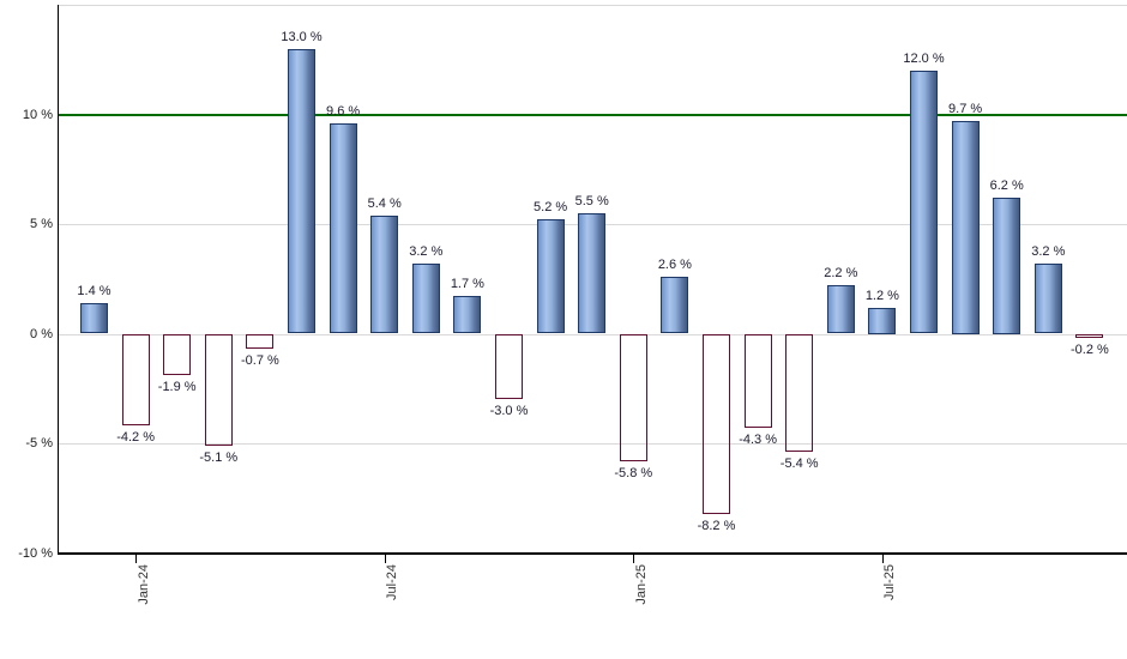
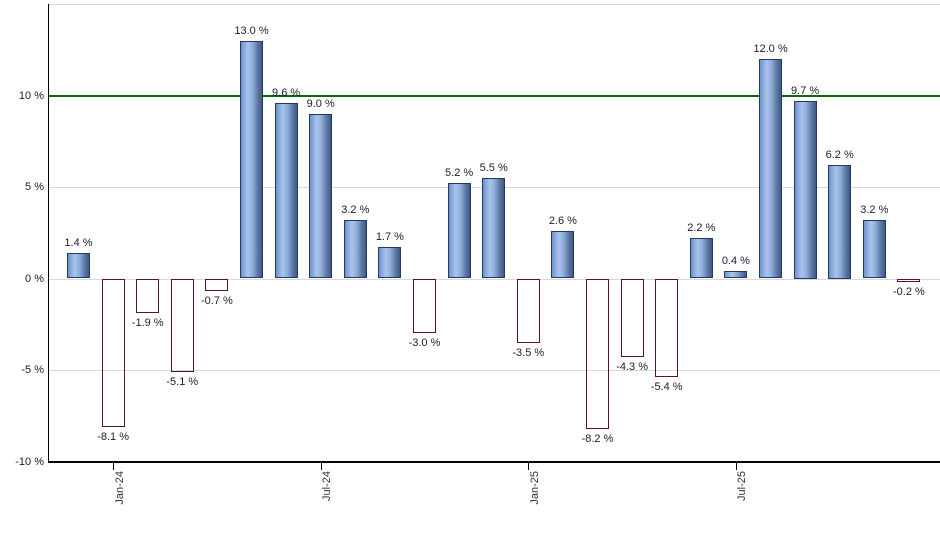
Jan-24: -4.2 -> -8.1
Jul-24: 5.4 -> 9.0
Jan-25: -5.8 -> -3.5
Jul-25: 1.2 -> 0.4
